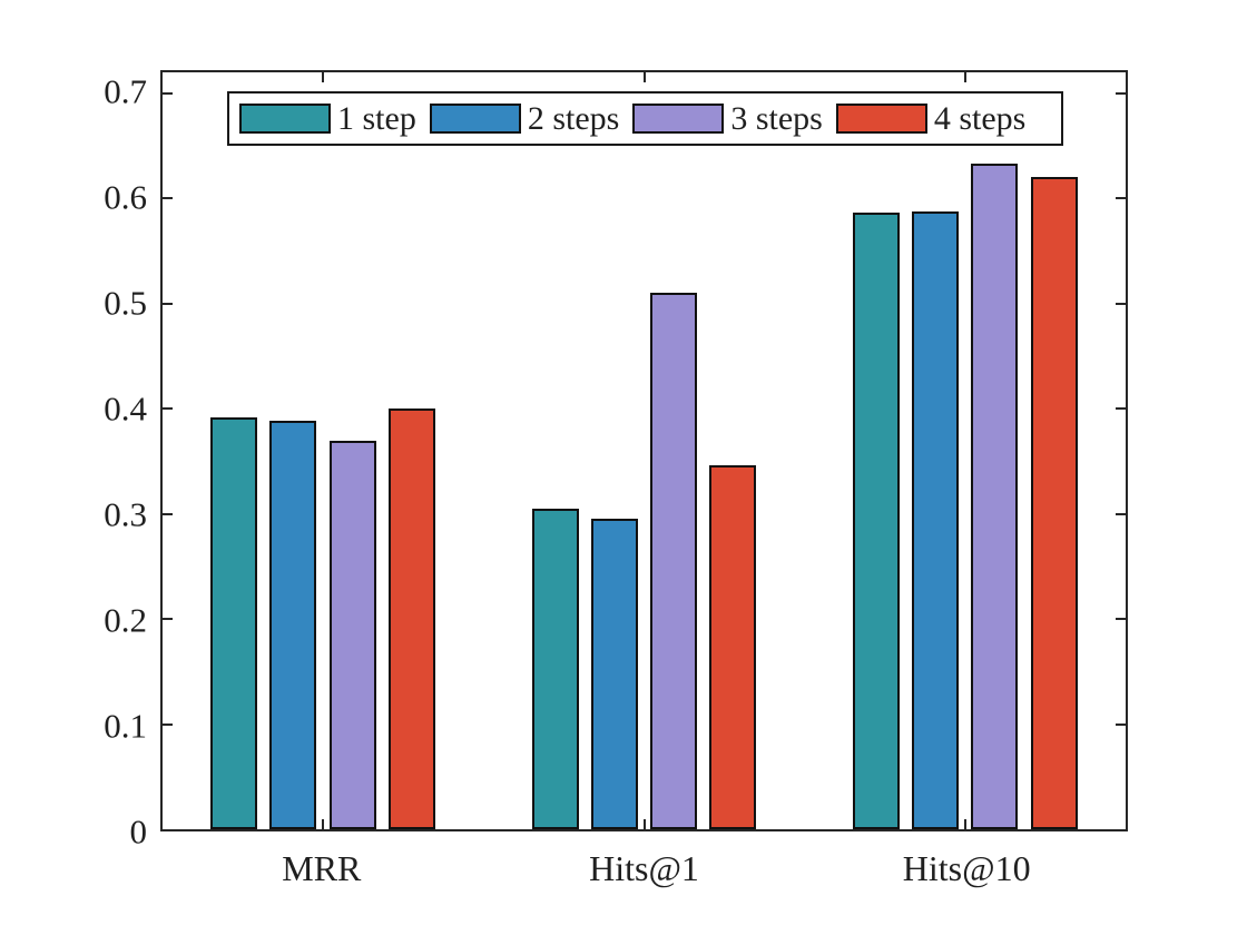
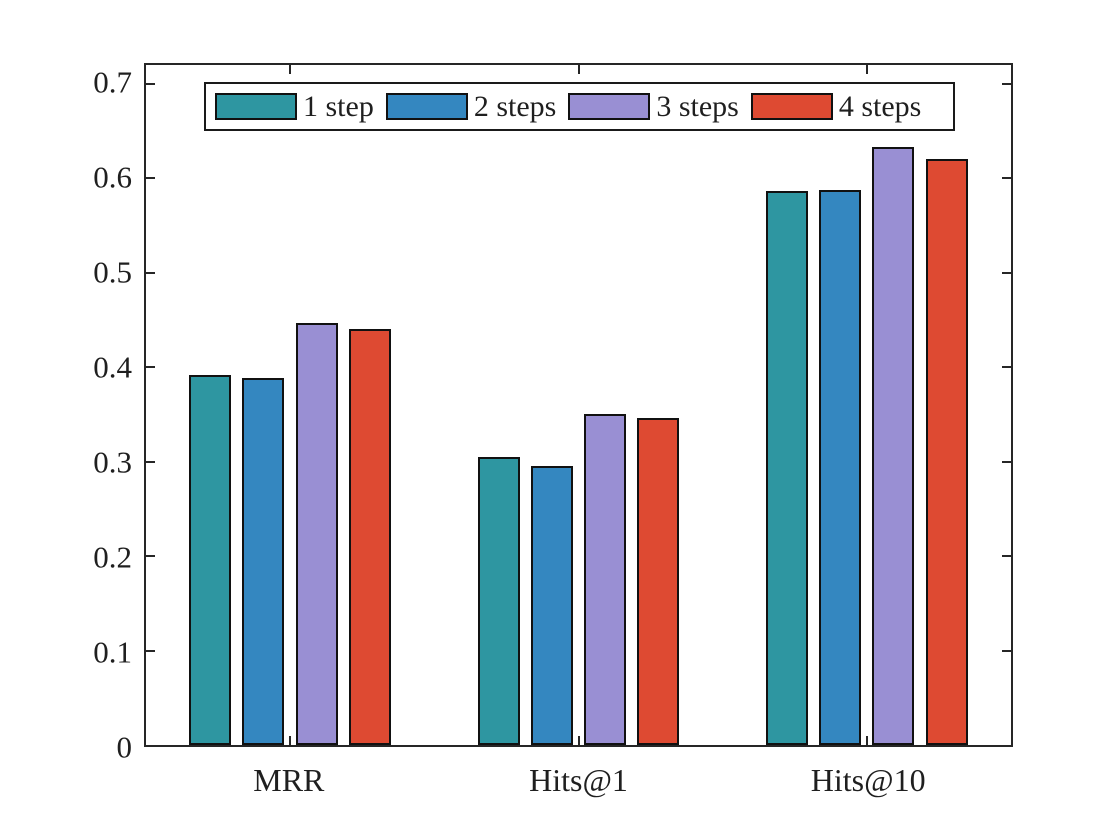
3 steps/MRR: 0.37 -> 0.45
4 steps/MRR: 0.40 -> 0.44
3 steps/Hits@1: 0.51 -> 0.35
